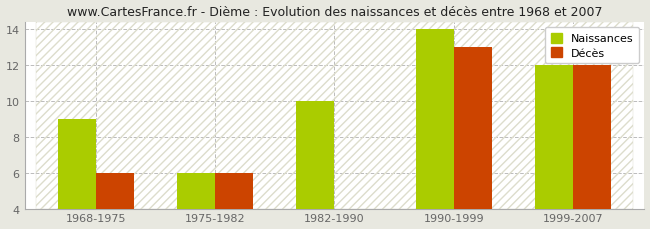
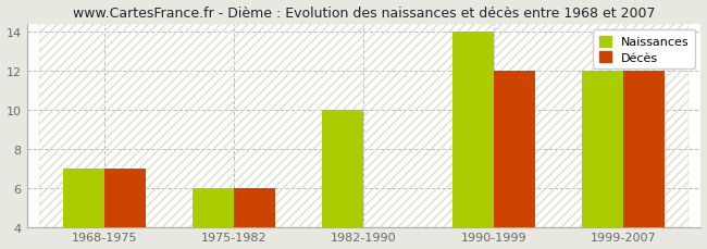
Naissances/1968-1975: 9 -> 7
Décès/1968-1975: 6 -> 7
Décès/1990-1999: 13 -> 12
